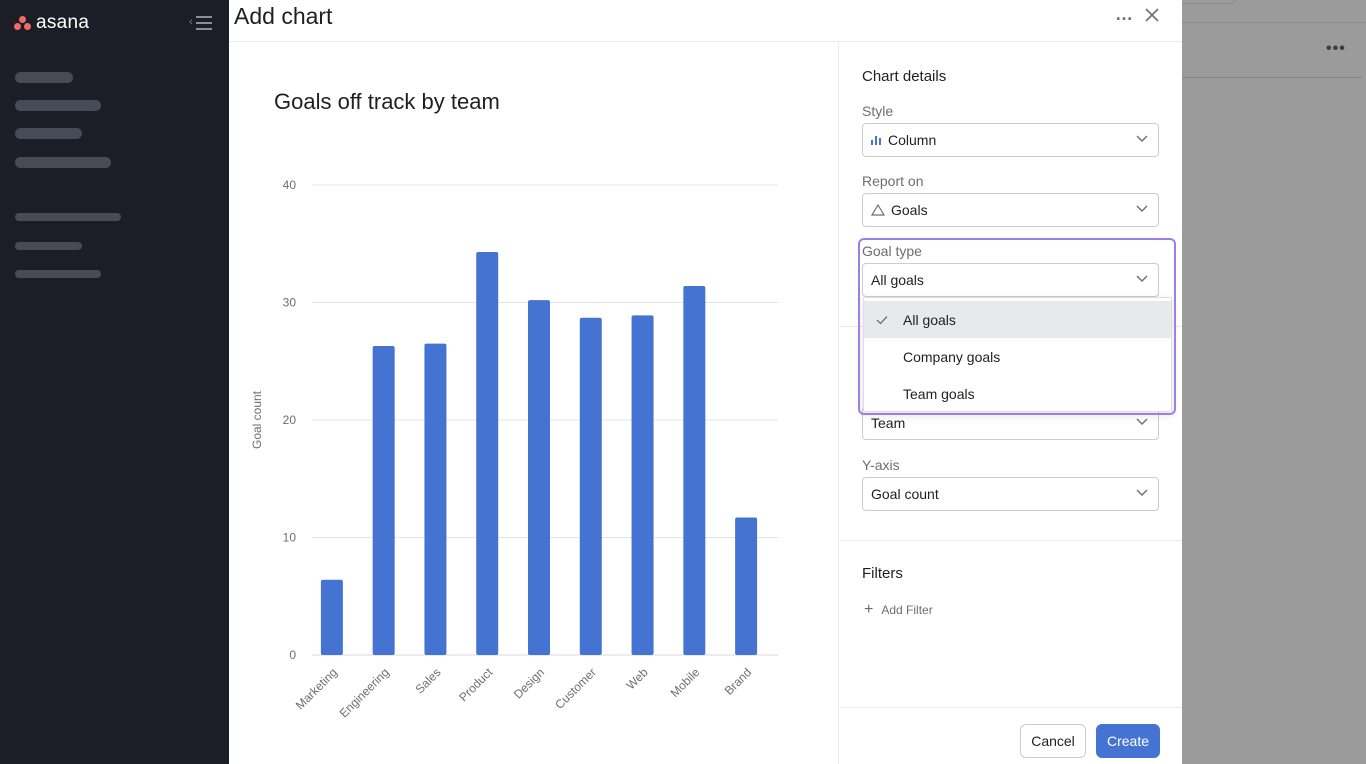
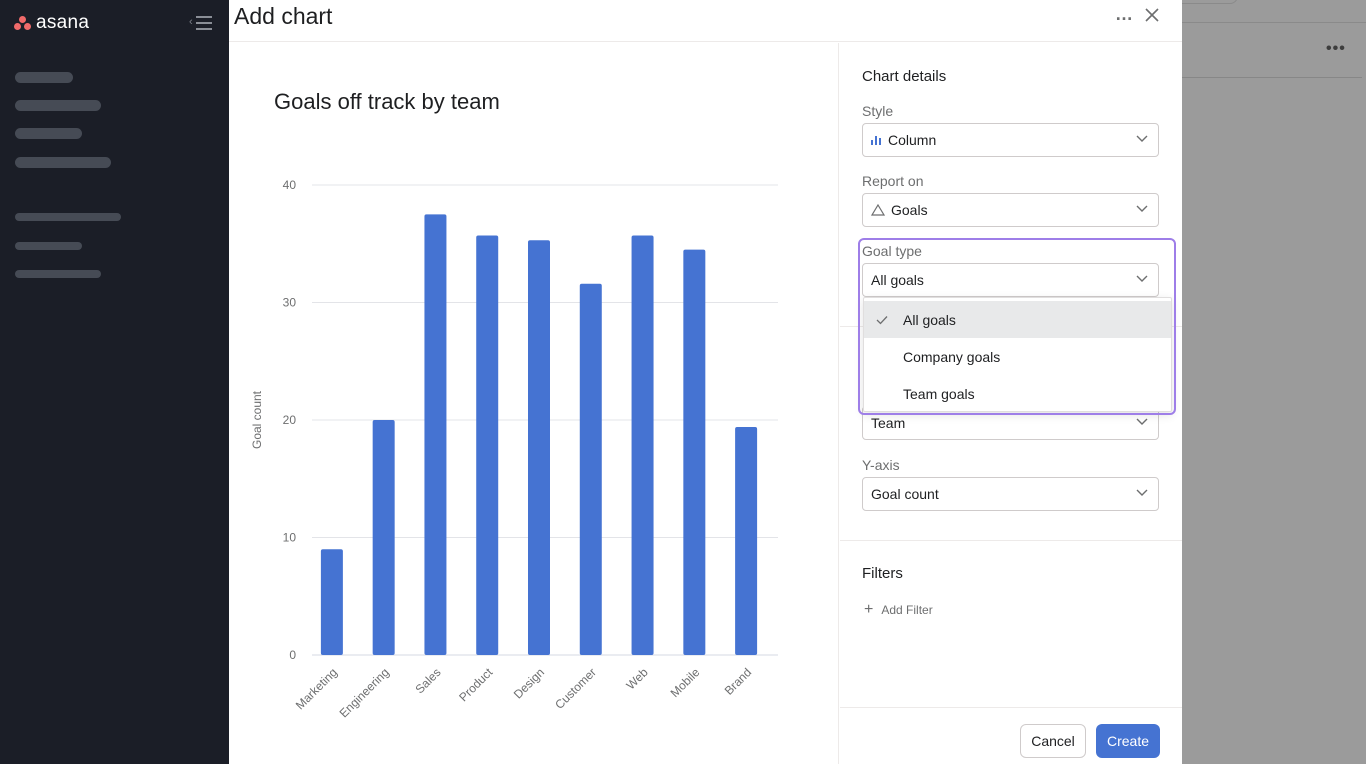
Marketing: 6.4 -> 9.0
Engineering: 26.3 -> 20.0
Sales: 26.5 -> 37.5
Product: 34.3 -> 35.7
Design: 30.2 -> 35.3
Customer: 28.7 -> 31.6
Web: 28.9 -> 35.7
Mobile: 31.4 -> 34.5
Brand: 11.7 -> 19.4
